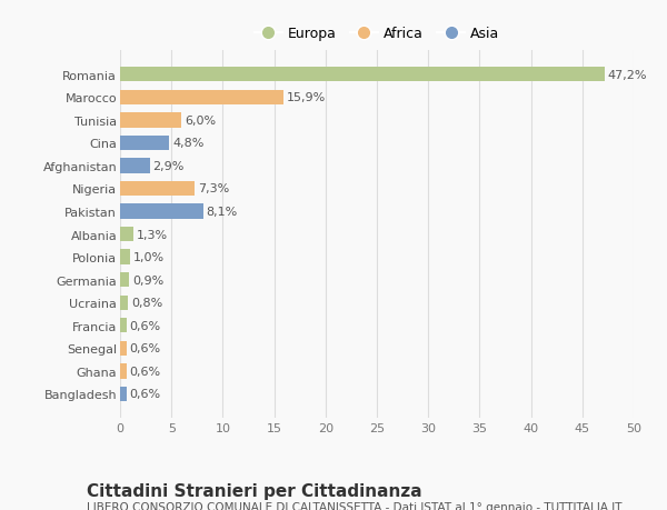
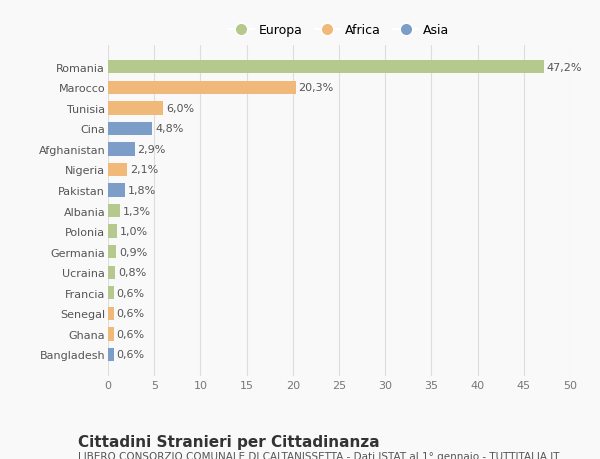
Marocco: 15,9% -> 20,3%
Nigeria: 7,3% -> 2,1%
Pakistan: 8,1% -> 1,8%
